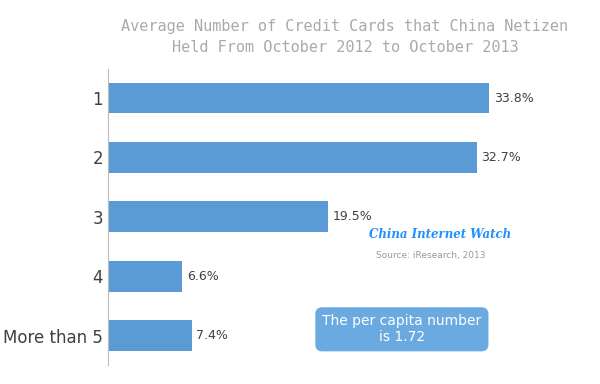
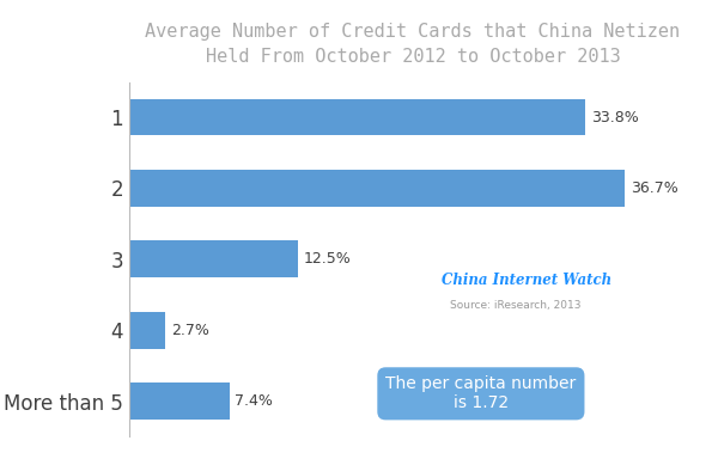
2: 32.7% -> 36.7%
3: 19.5% -> 12.5%
4: 6.6% -> 2.7%
